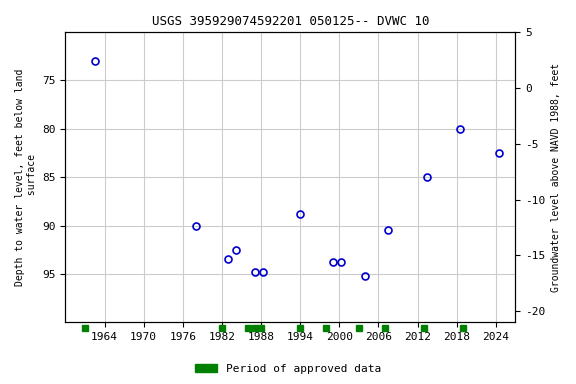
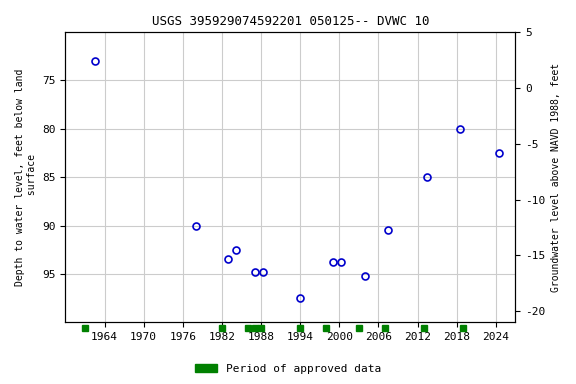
1994: 88.8 -> 97.5
